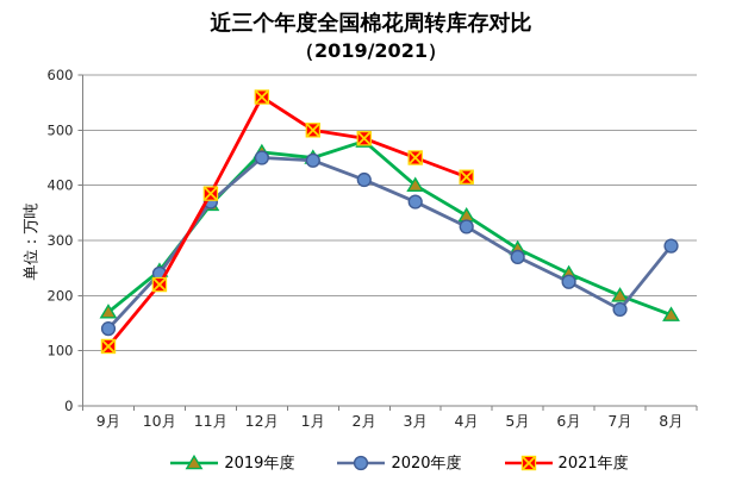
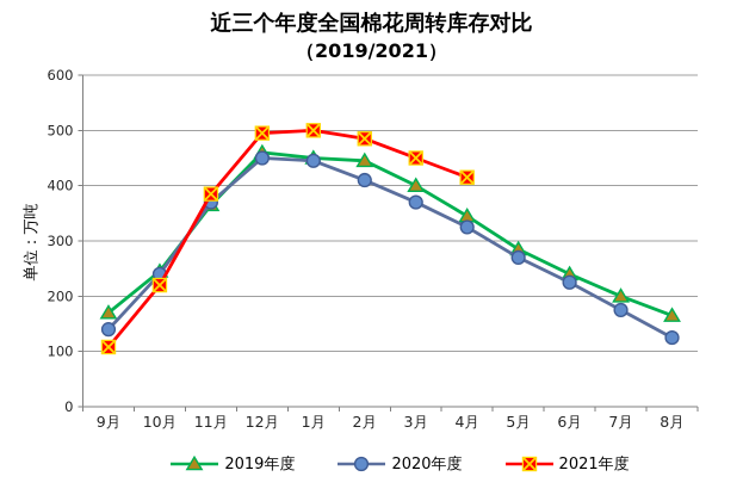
2021年度/12月: 560 -> 500
2019年度/2月: 480 -> 440
2020年度/8月: 290 -> 120
